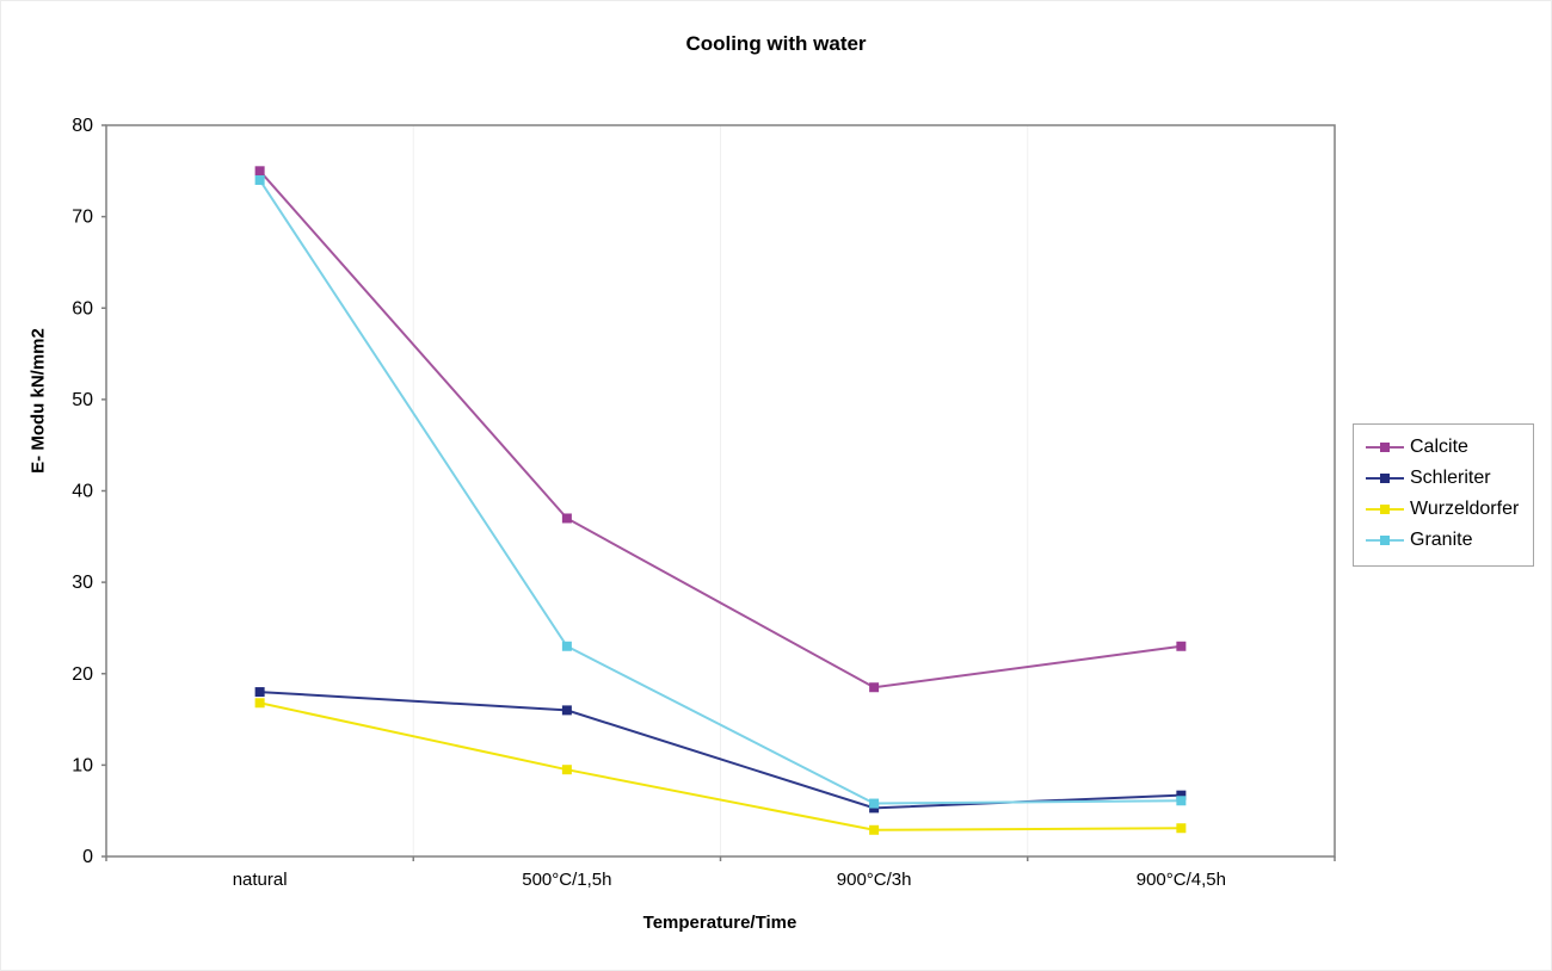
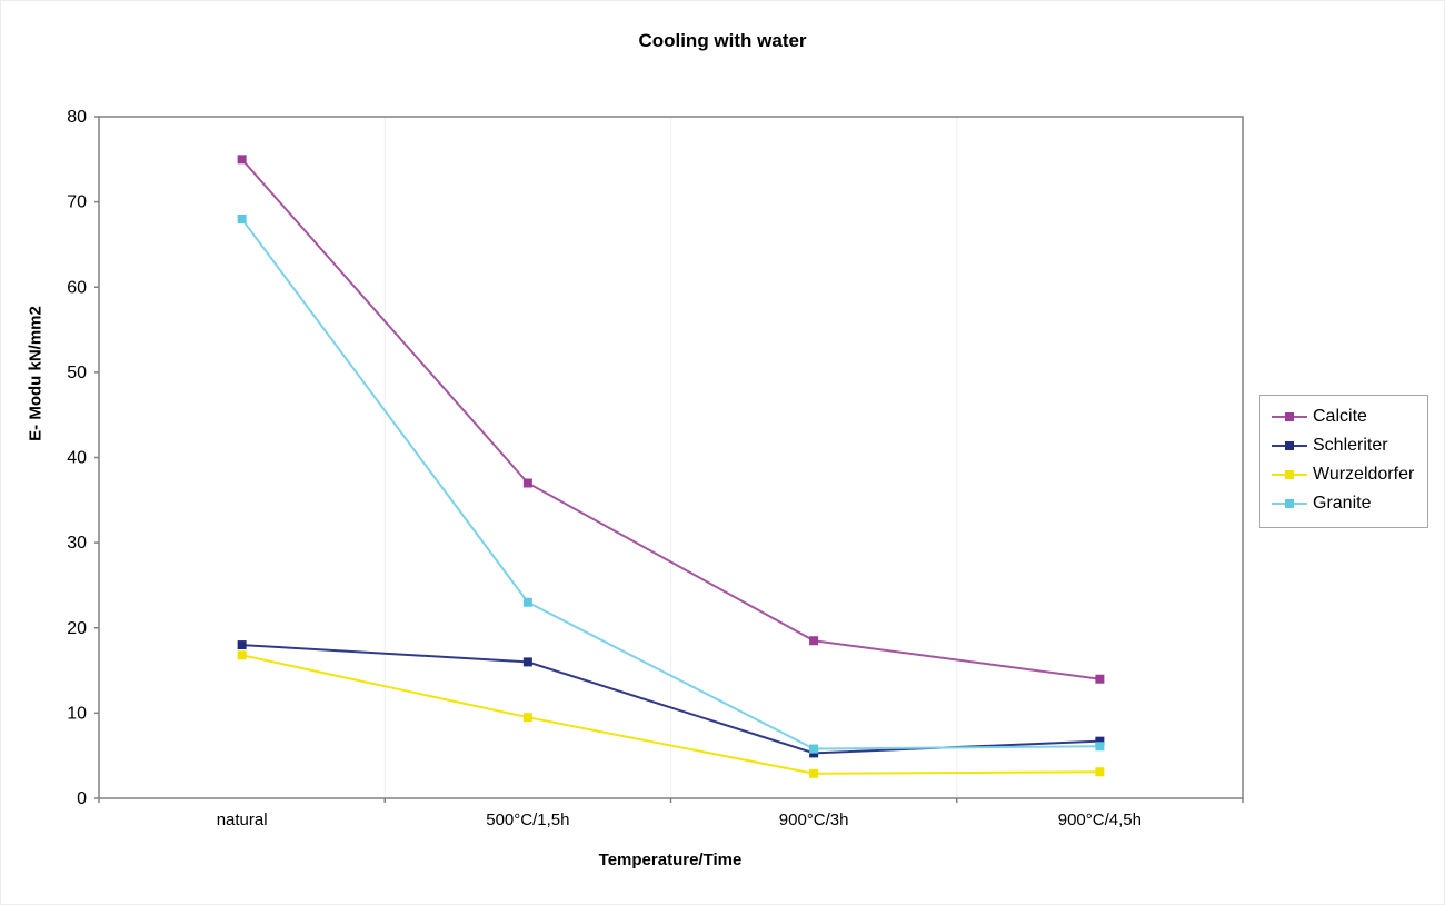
Granite/natural: 74 -> 68
Calcite/900°C/4,5h: 23 -> 14
